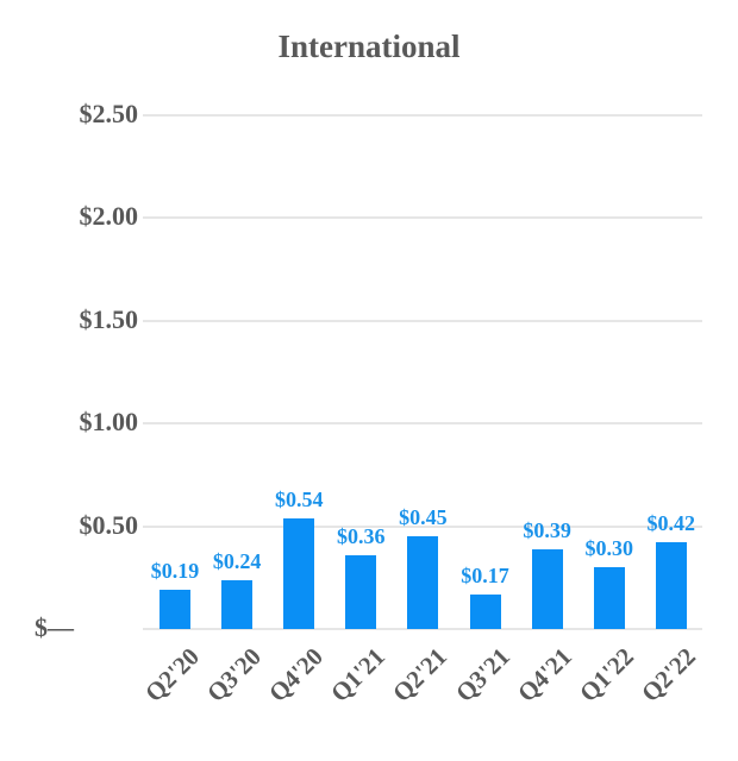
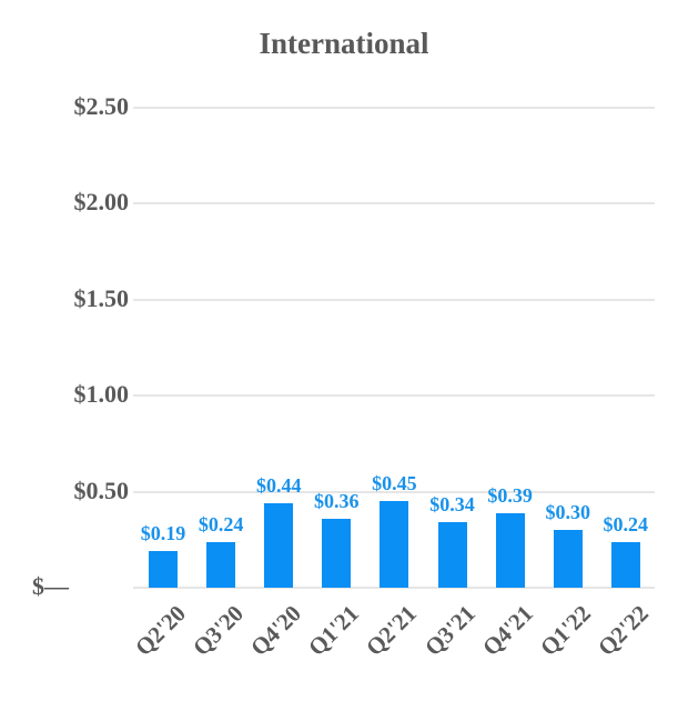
Q4'20: $0.54 -> $0.44
Q3'21: $0.17 -> $0.34
Q2'22: $0.42 -> $0.24
